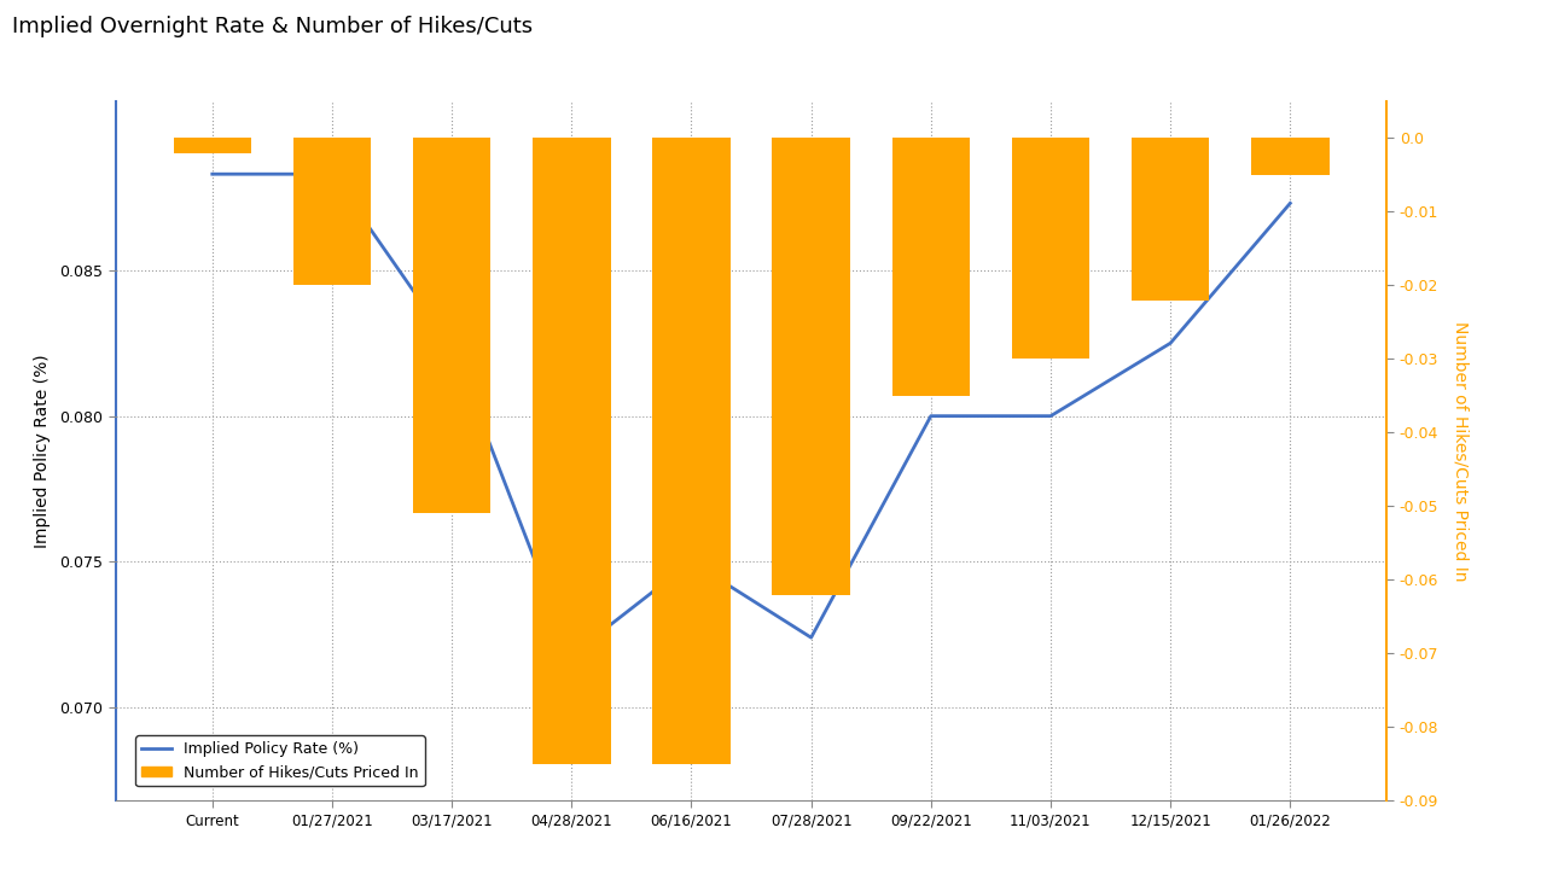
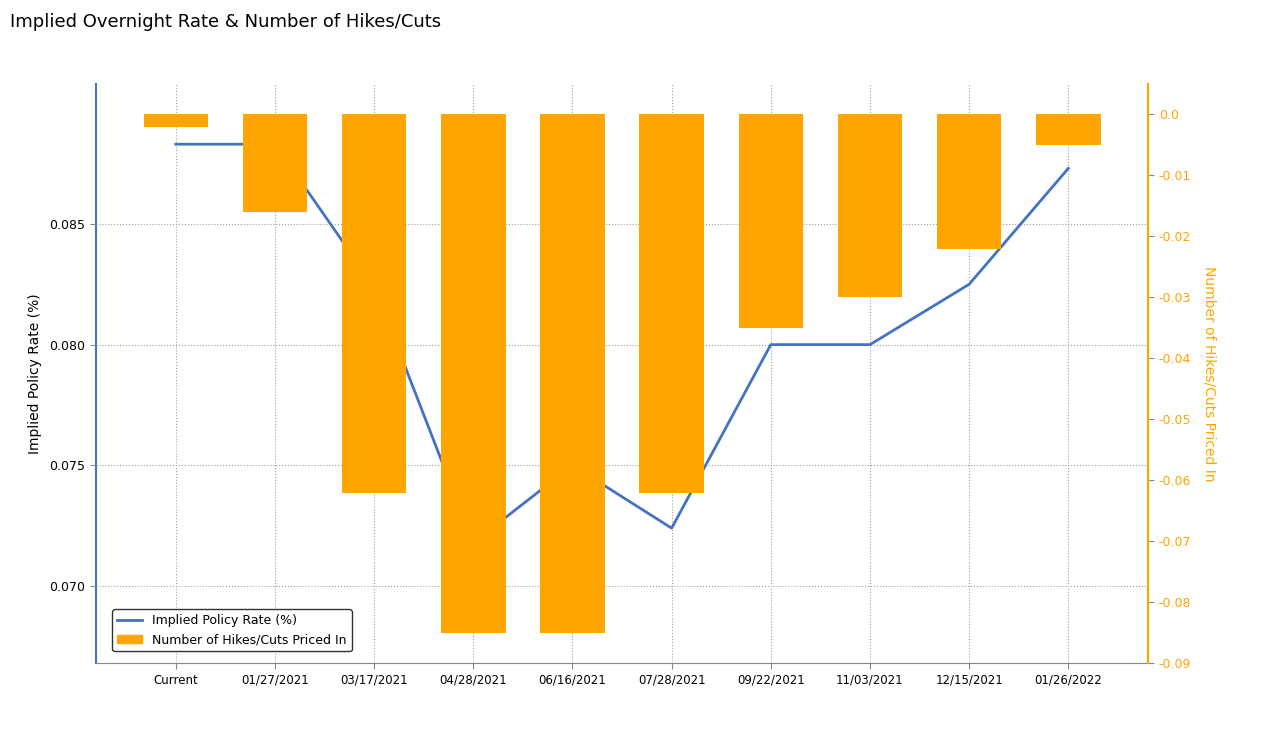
Number of Hikes/Cuts Priced In/01/27/2021: -0.020 -> -0.016
Number of Hikes/Cuts Priced In/03/17/2021: -0.051 -> -0.062
